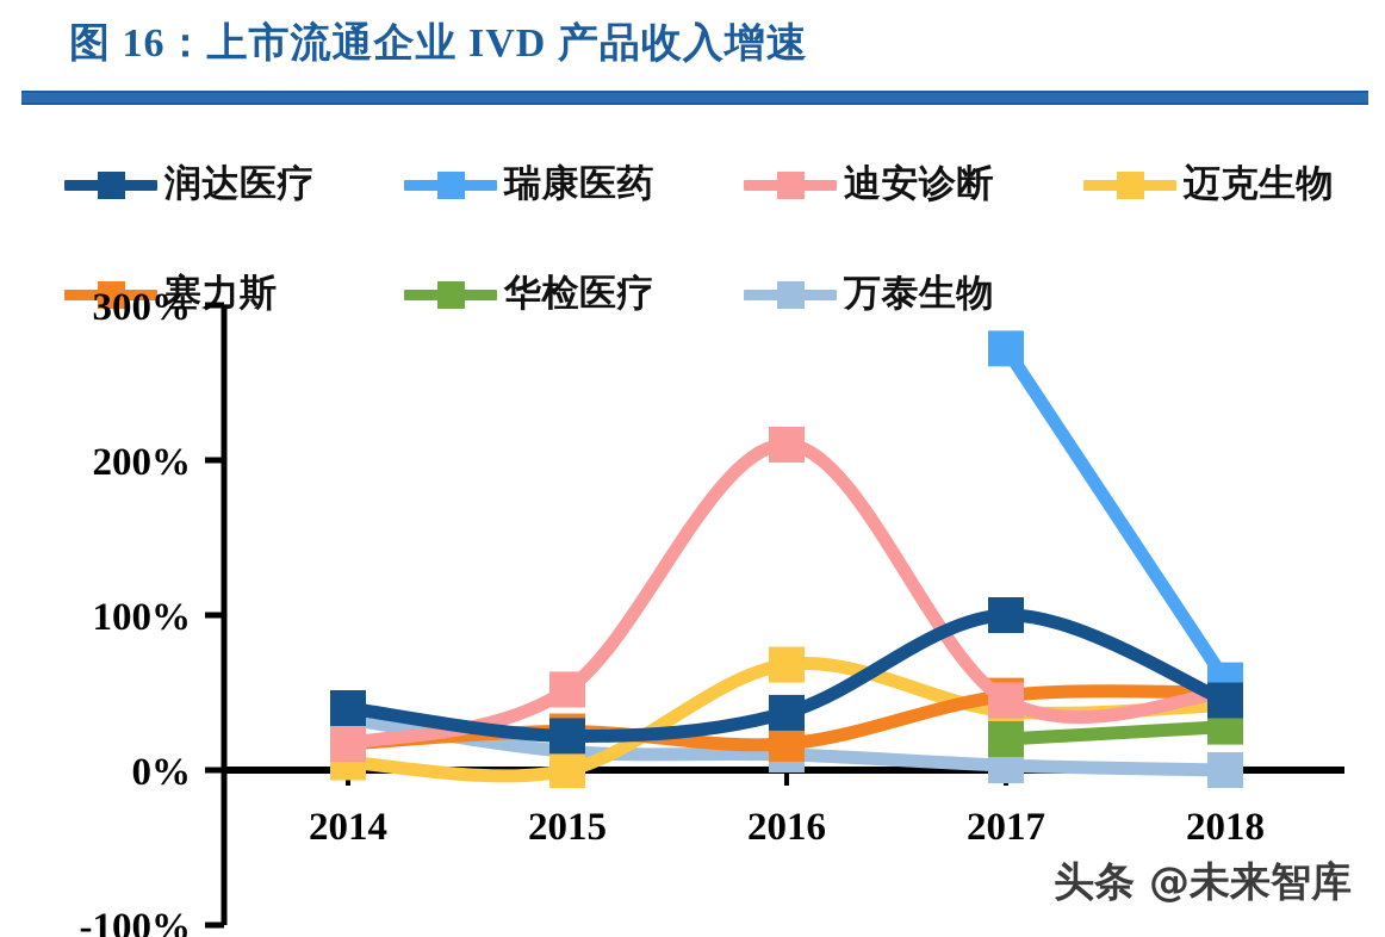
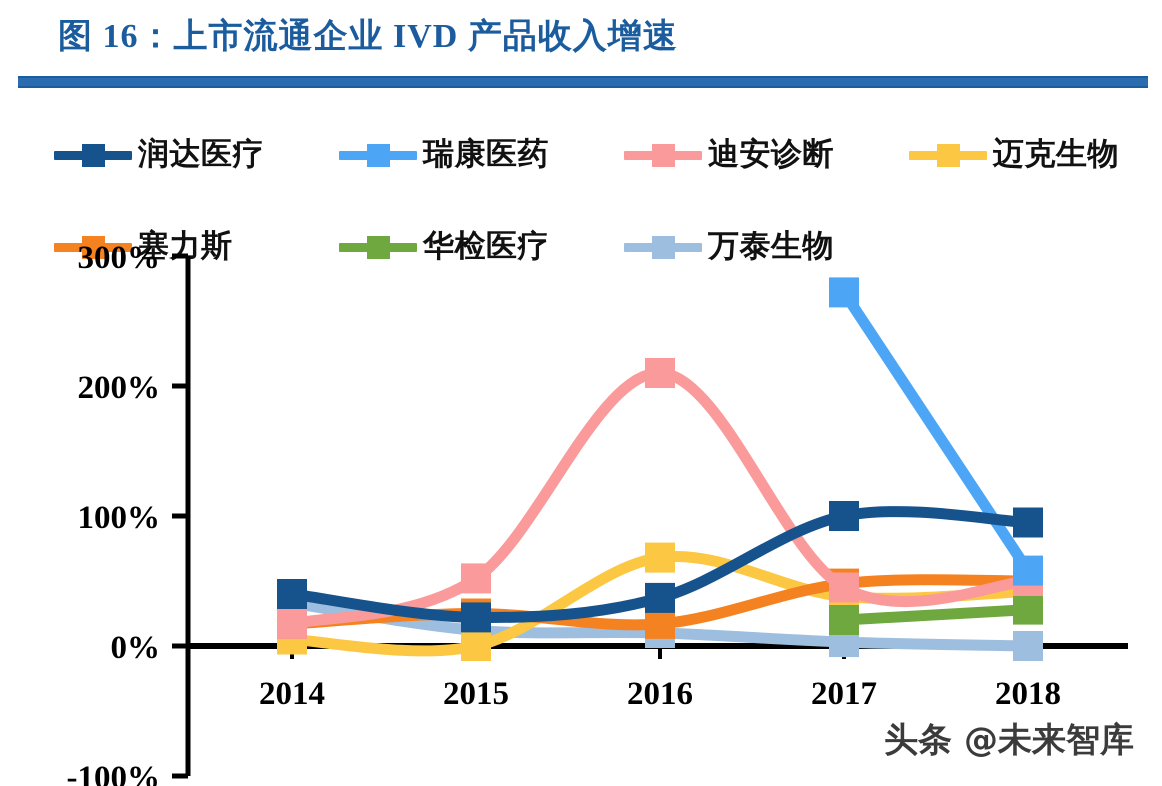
润达医疗/2018: 45% -> 95%
